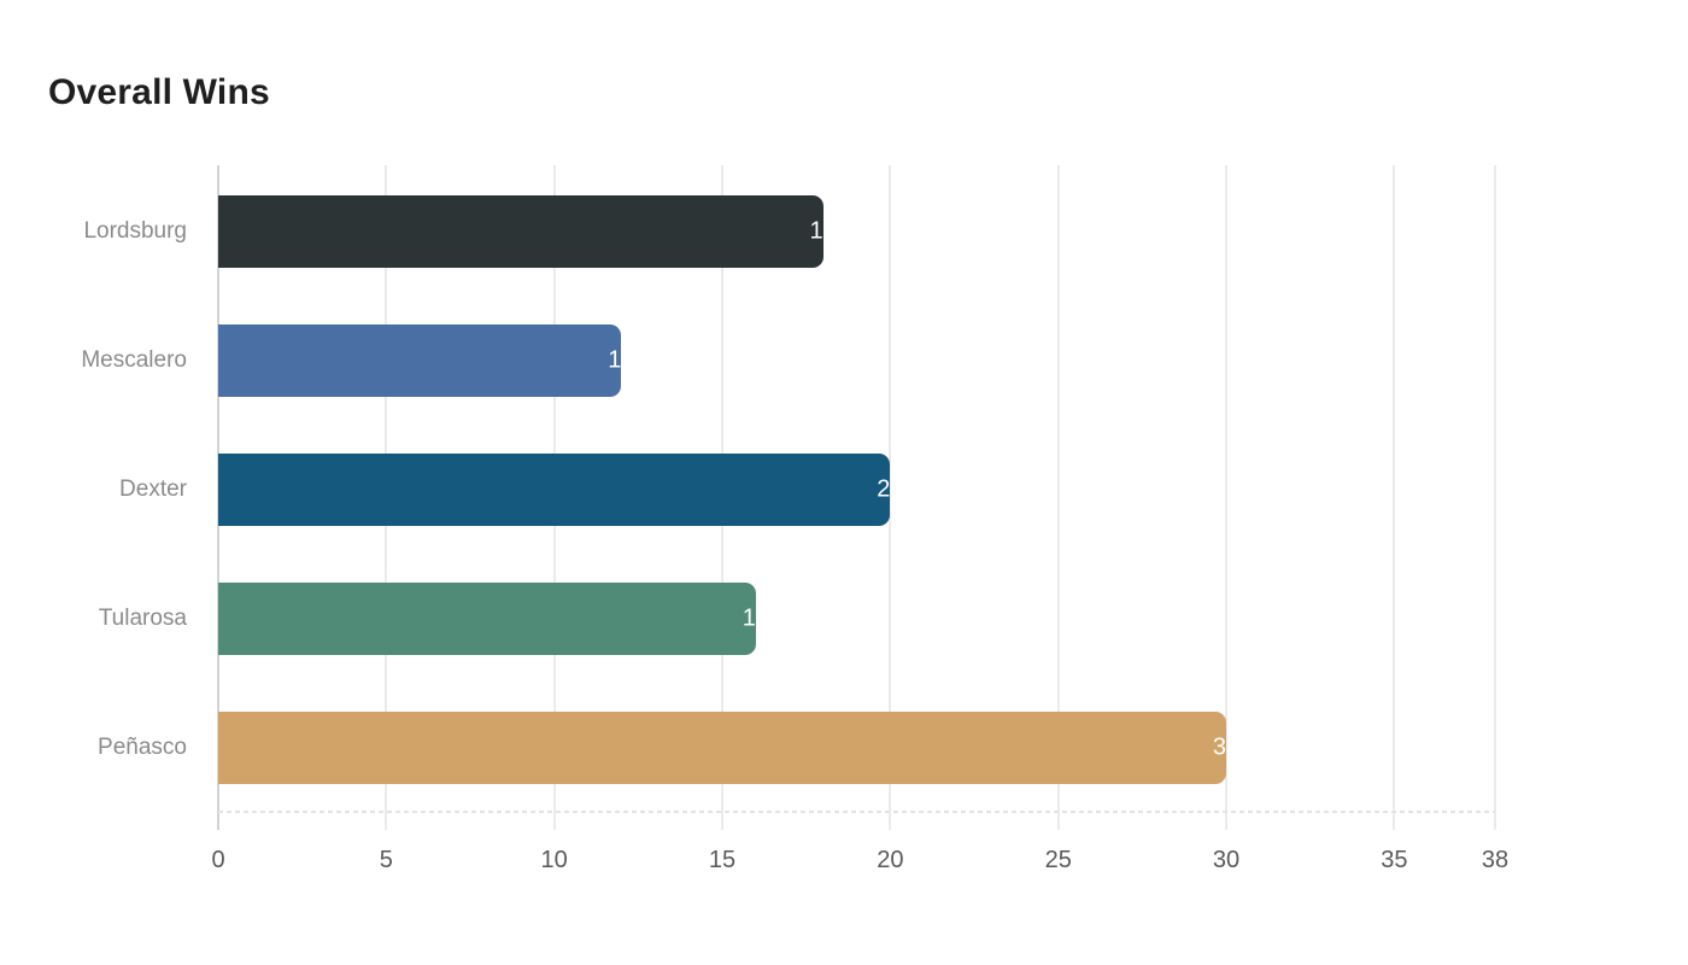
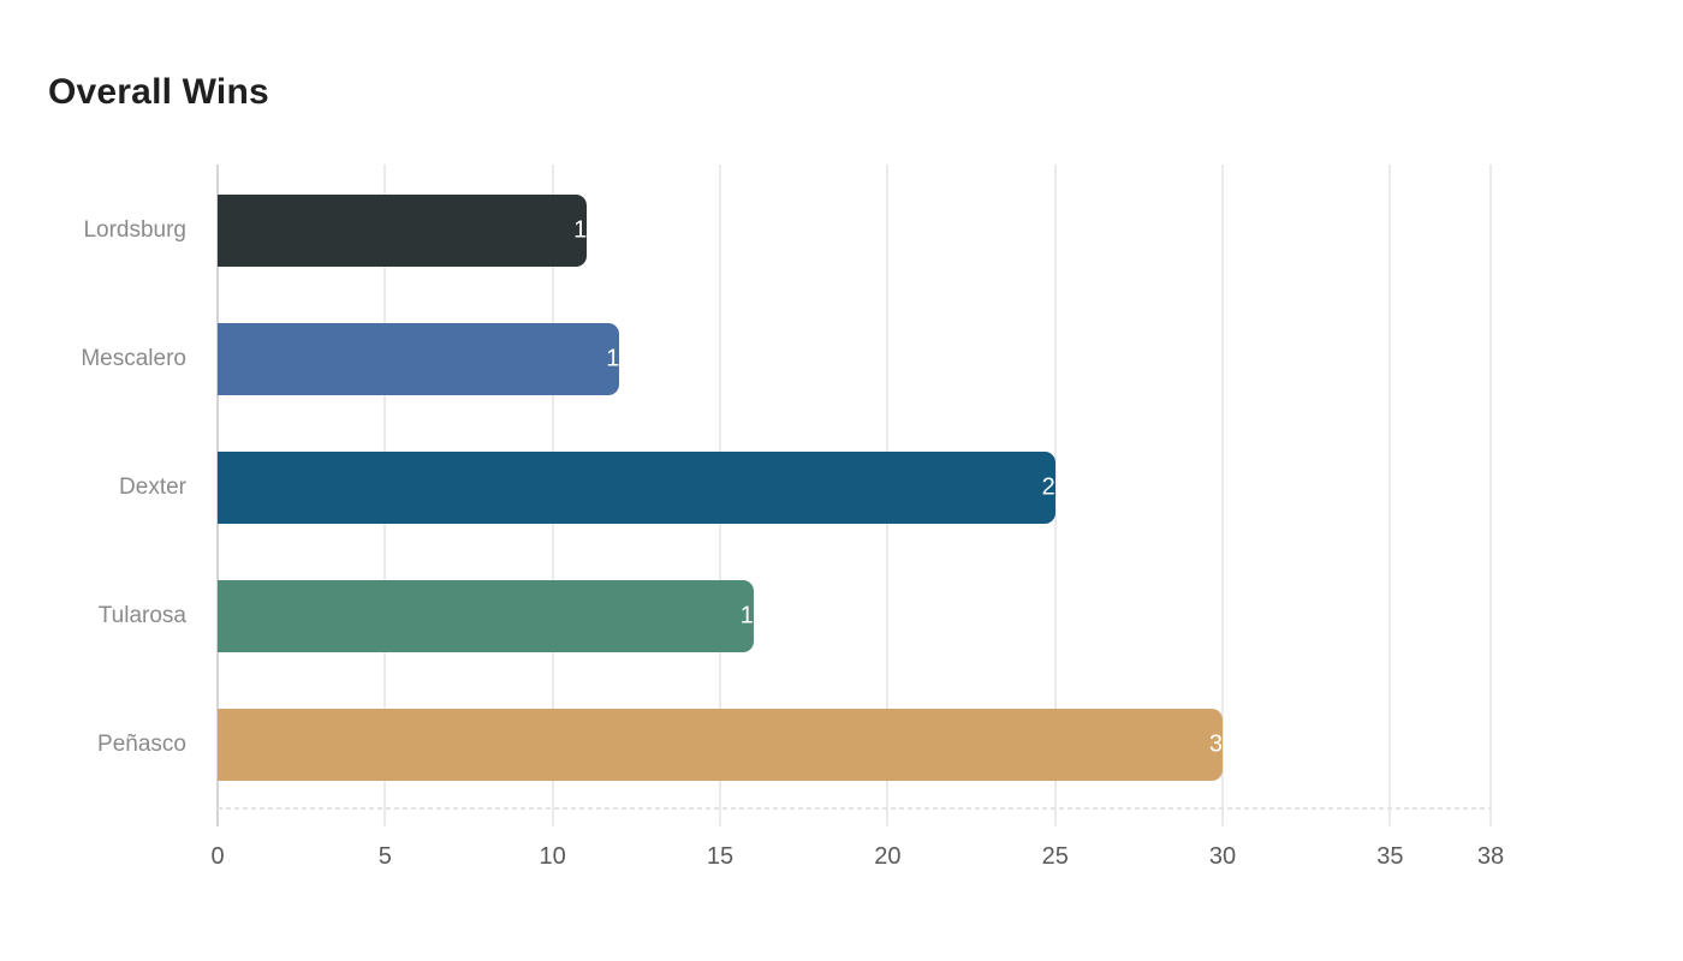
Lordsburg: 18 -> 11
Dexter: 20 -> 25
